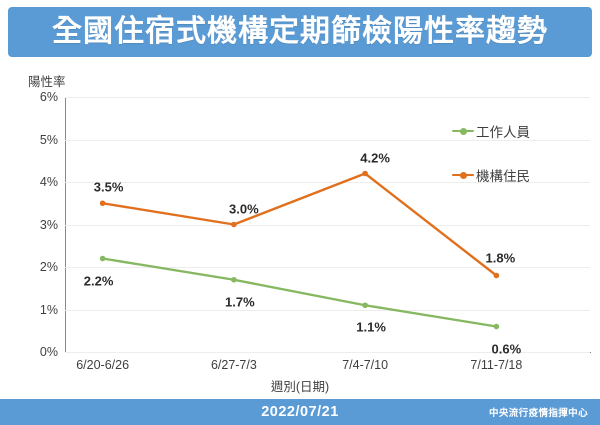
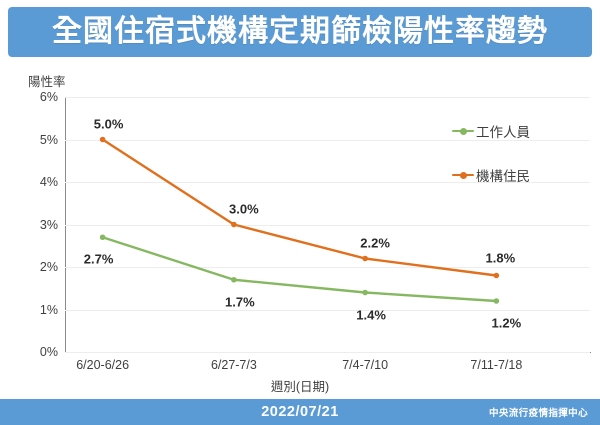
工作人員/6/20-6/26: 2.2% -> 2.7%
機構住民/6/20-6/26: 3.5% -> 5.0%
工作人員/7/4-7/10: 1.1% -> 1.4%
機構住民/7/4-7/10: 4.2% -> 2.2%
工作人員/7/11-7/18: 0.6% -> 1.2%
